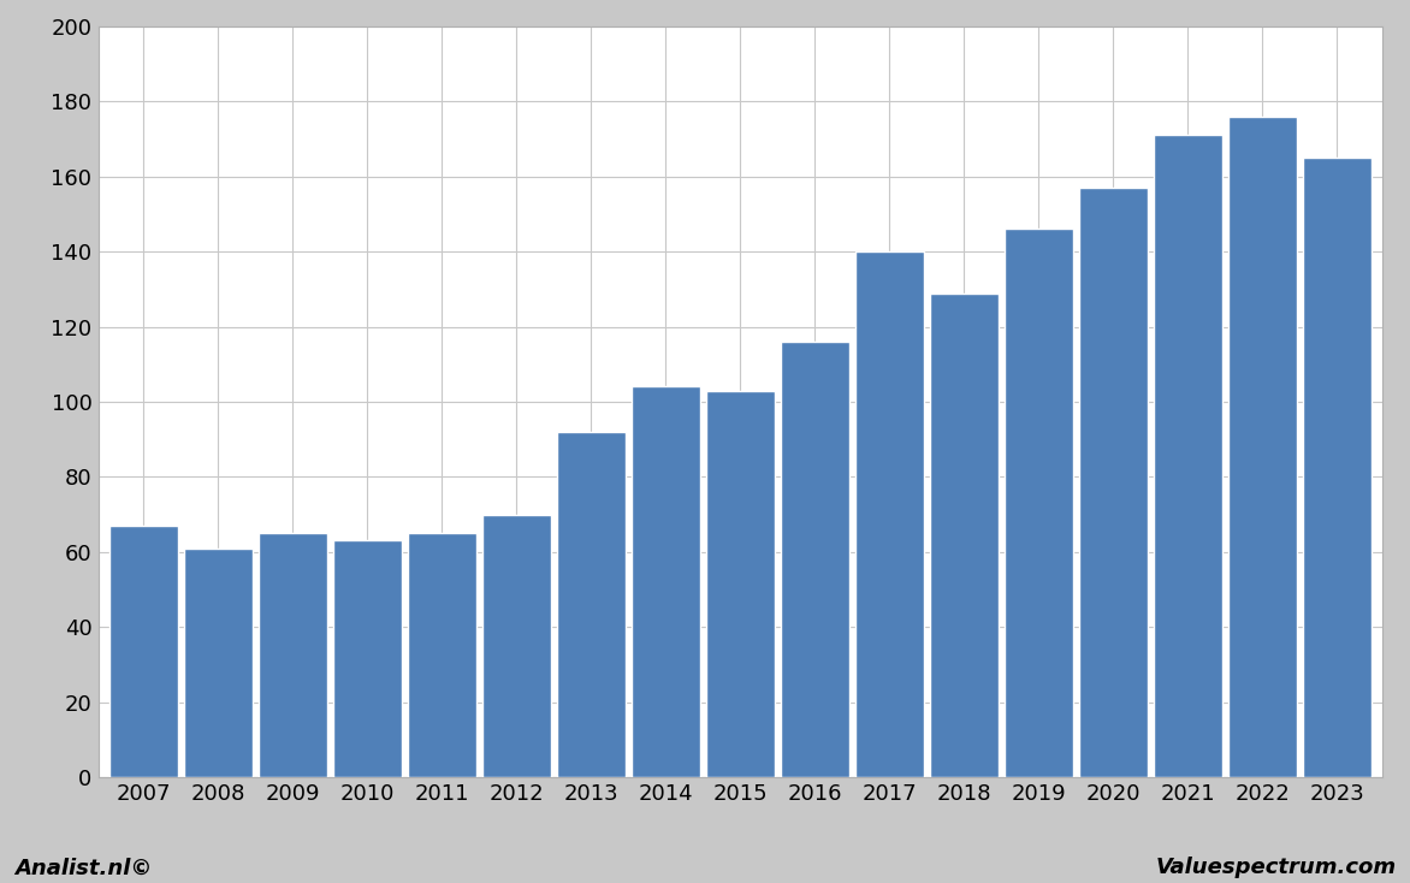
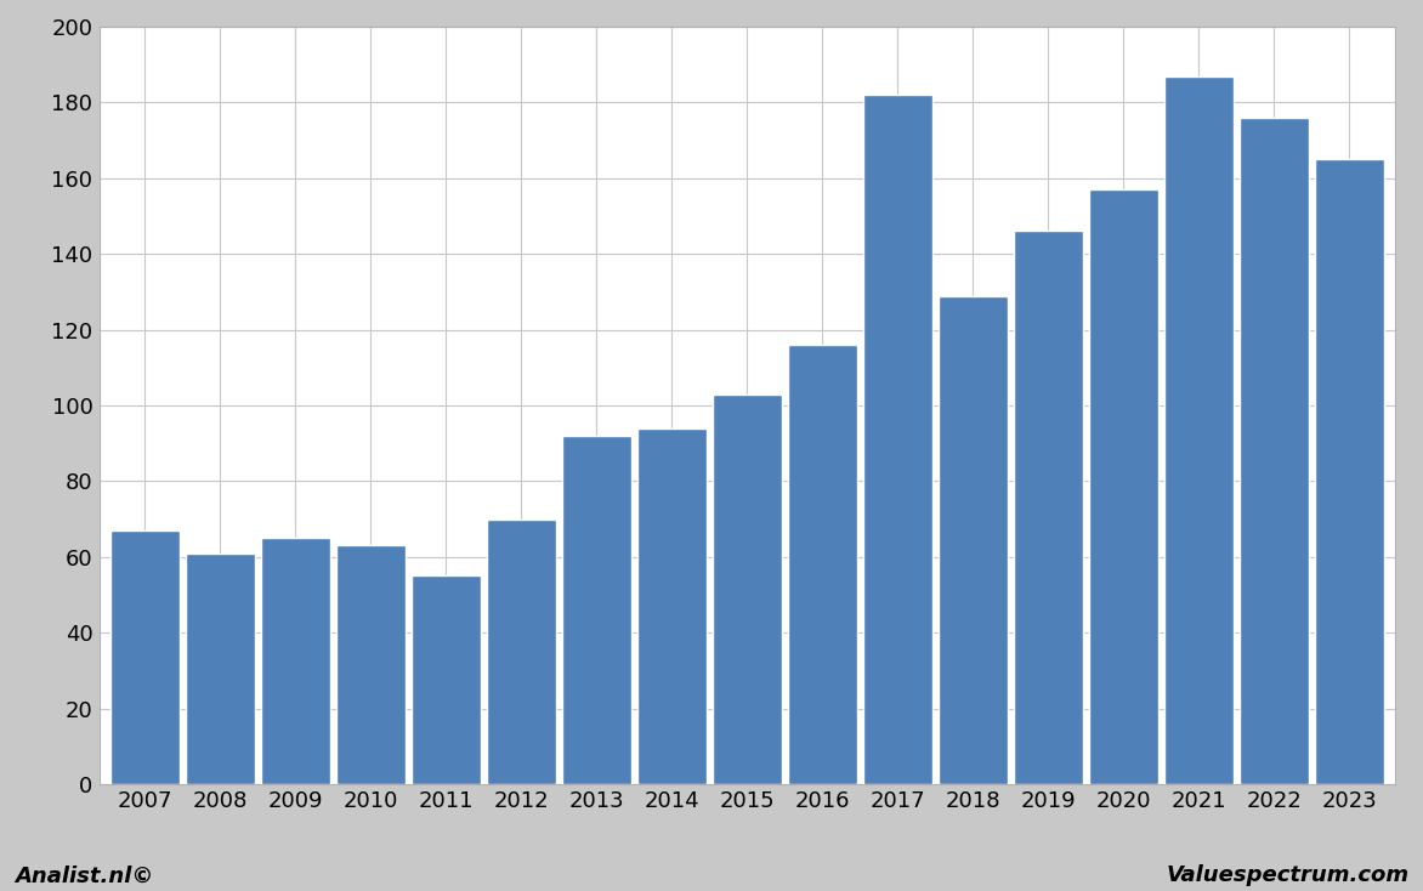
2011: 65 -> 55
2014: 104 -> 94
2017: 140 -> 182
2021: 171 -> 187
